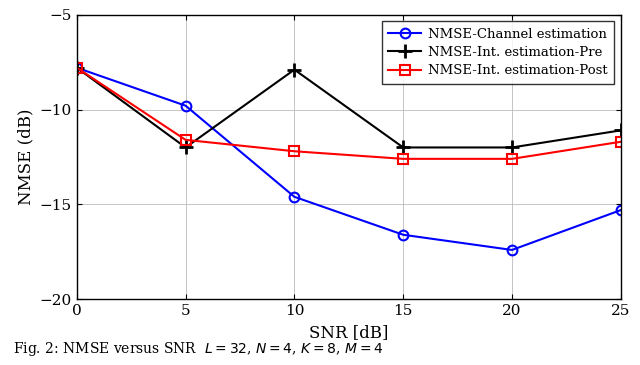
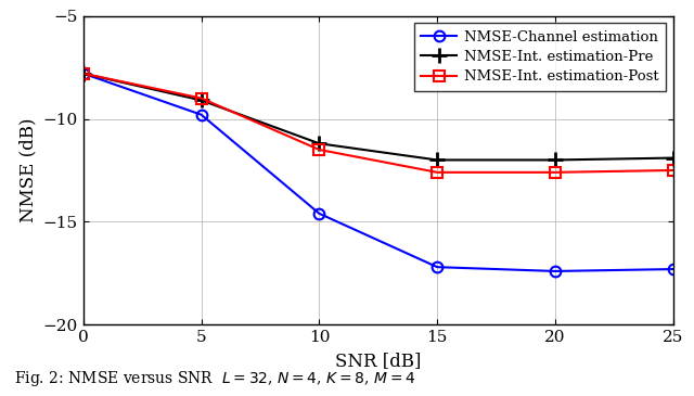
NMSE-Int. estimation-Pre/5: -12.0 -> -9.1
NMSE-Int. estimation-Post/5: -11.6 -> -9.0
NMSE-Int. estimation-Pre/10: -7.9 -> -11.2
NMSE-Int. estimation-Post/10: -12.2 -> -11.5
NMSE-Channel estimation/15: -16.6 -> -17.2
NMSE-Channel estimation/25: -15.3 -> -17.3
NMSE-Int. estimation-Pre/25: -11.1 -> -11.9
NMSE-Int. estimation-Post/25: -11.7 -> -12.5
